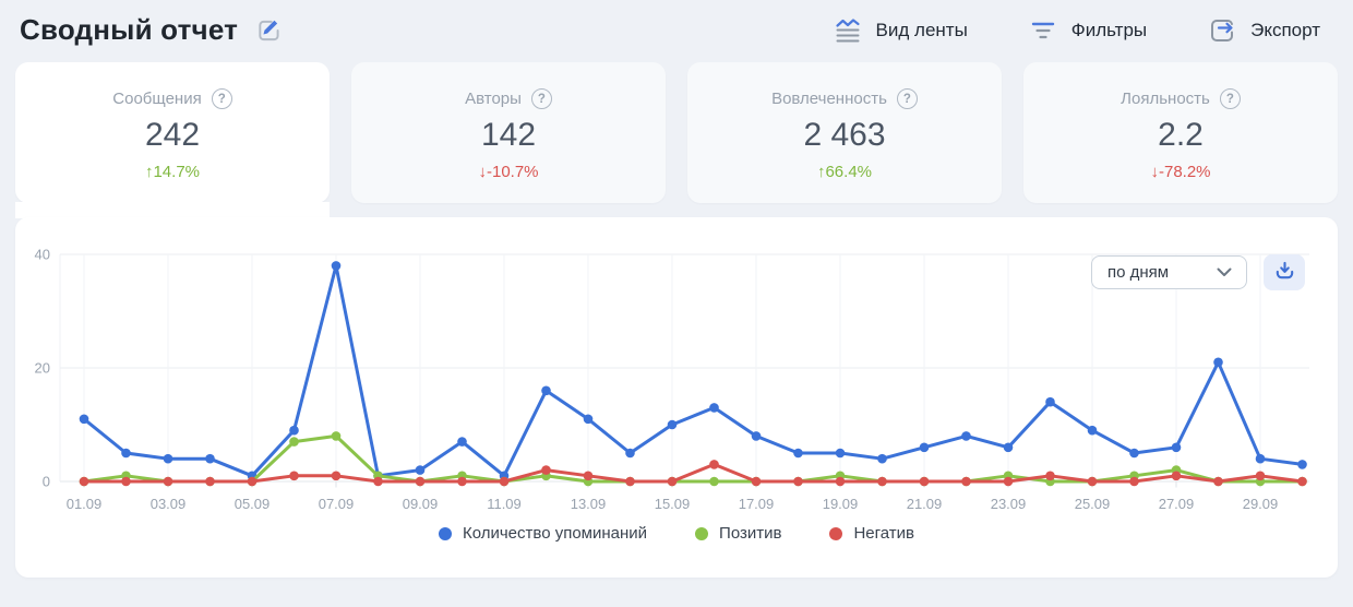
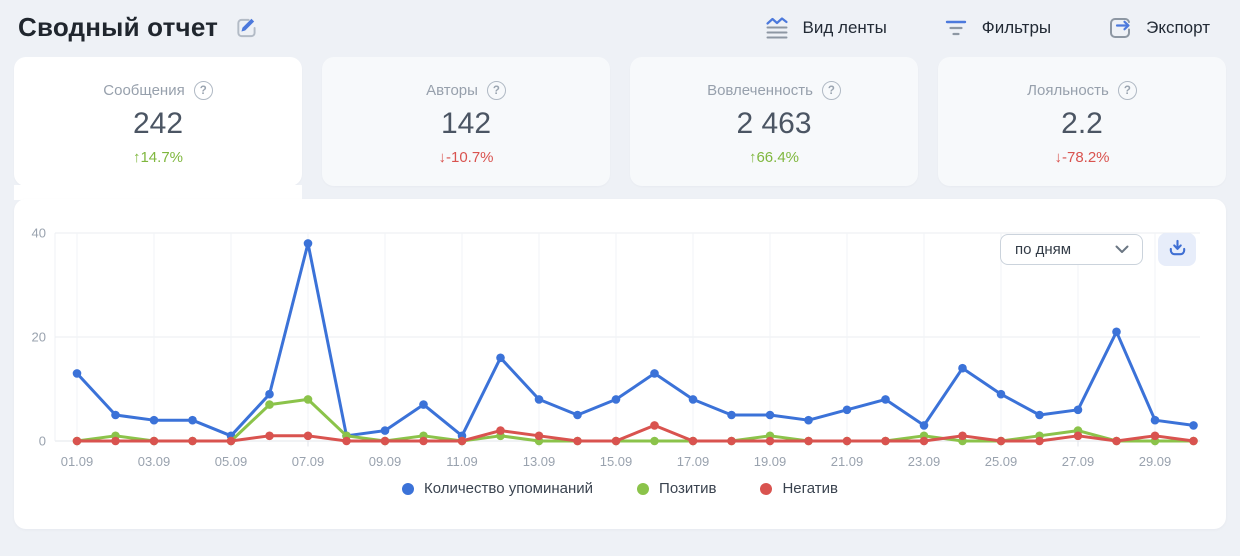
Количество упоминаний/01.09: 11 -> 13
Количество упоминаний/13.09: 11 -> 8
Количество упоминаний/15.09: 10 -> 8
Количество упоминаний/23.09: 6 -> 3
